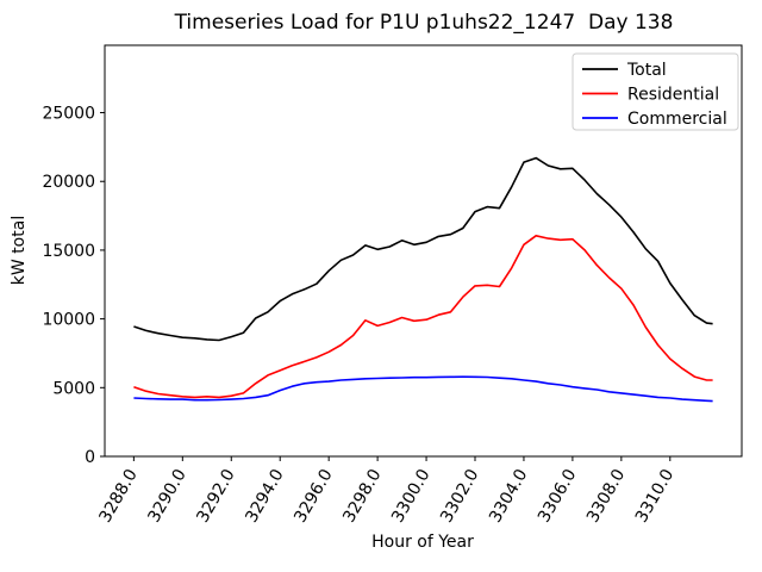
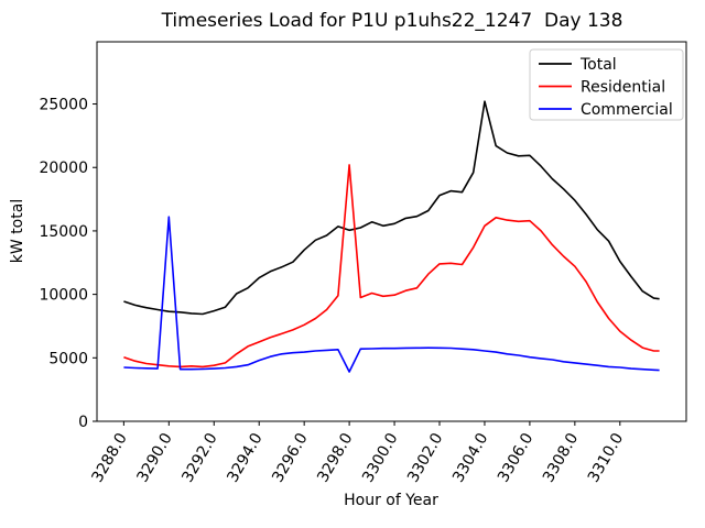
Commercial/3290.0: 4200 -> 16100
Residential/3298.0: 9500 -> 20200
Commercial/3298.0: 5700 -> 3900
Total/3304.0: 21400 -> 25200
